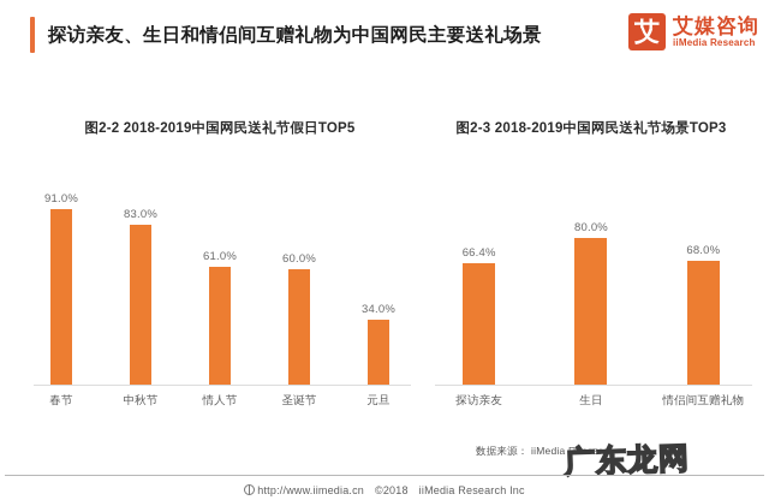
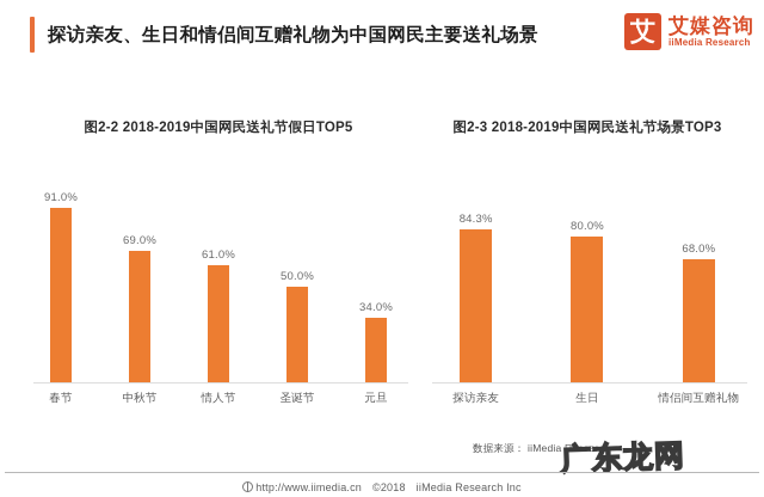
图2-2 2018-2019中国网民送礼节假日TOP5/中秋节: 83.0% -> 69.0%
图2-2 2018-2019中国网民送礼节假日TOP5/圣诞节: 60.0% -> 50.0%
图2-3 2018-2019中国网民送礼节场景TOP3/探访亲友: 66.4% -> 84.3%
